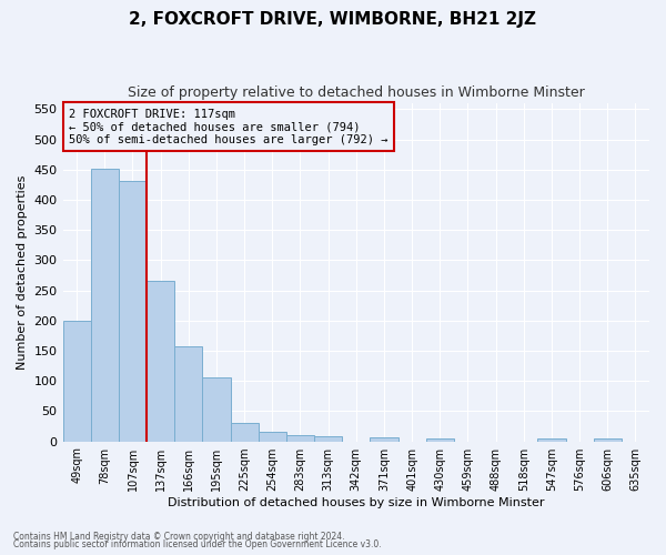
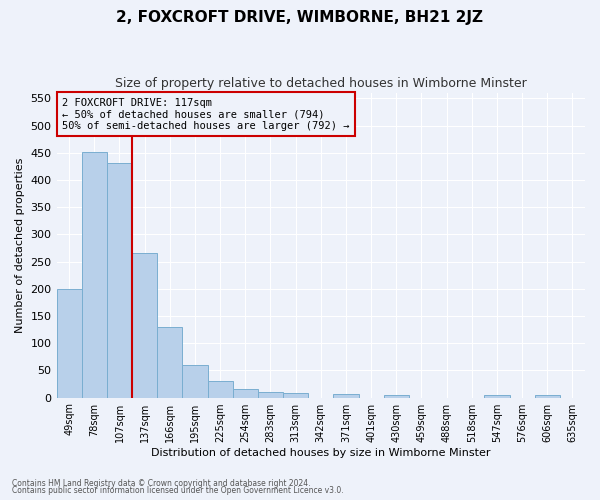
166sqm: 158 -> 130
195sqm: 106 -> 60
